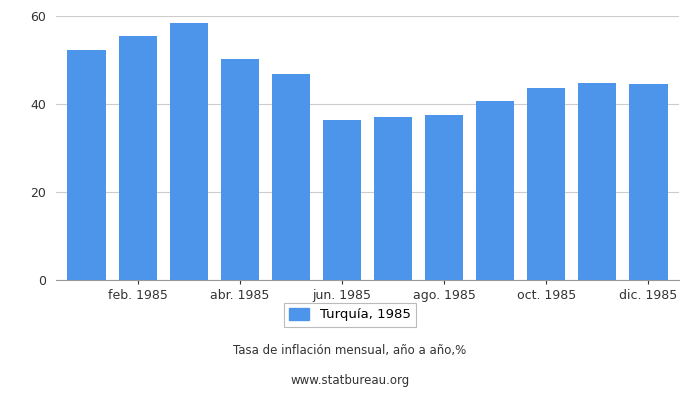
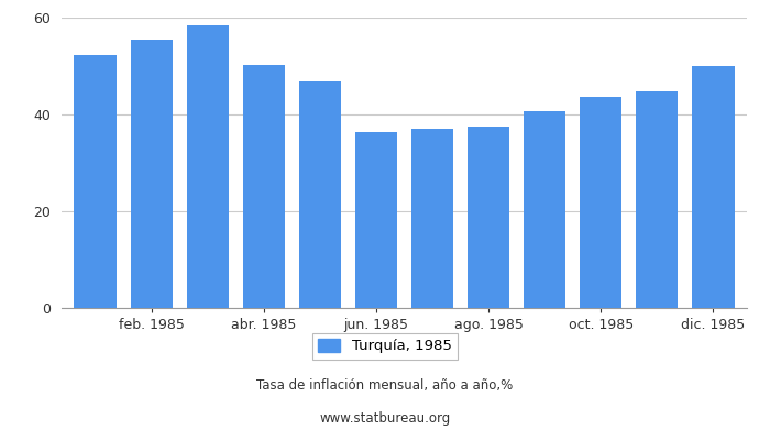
dic. 1985: 44.6 -> 50.0
